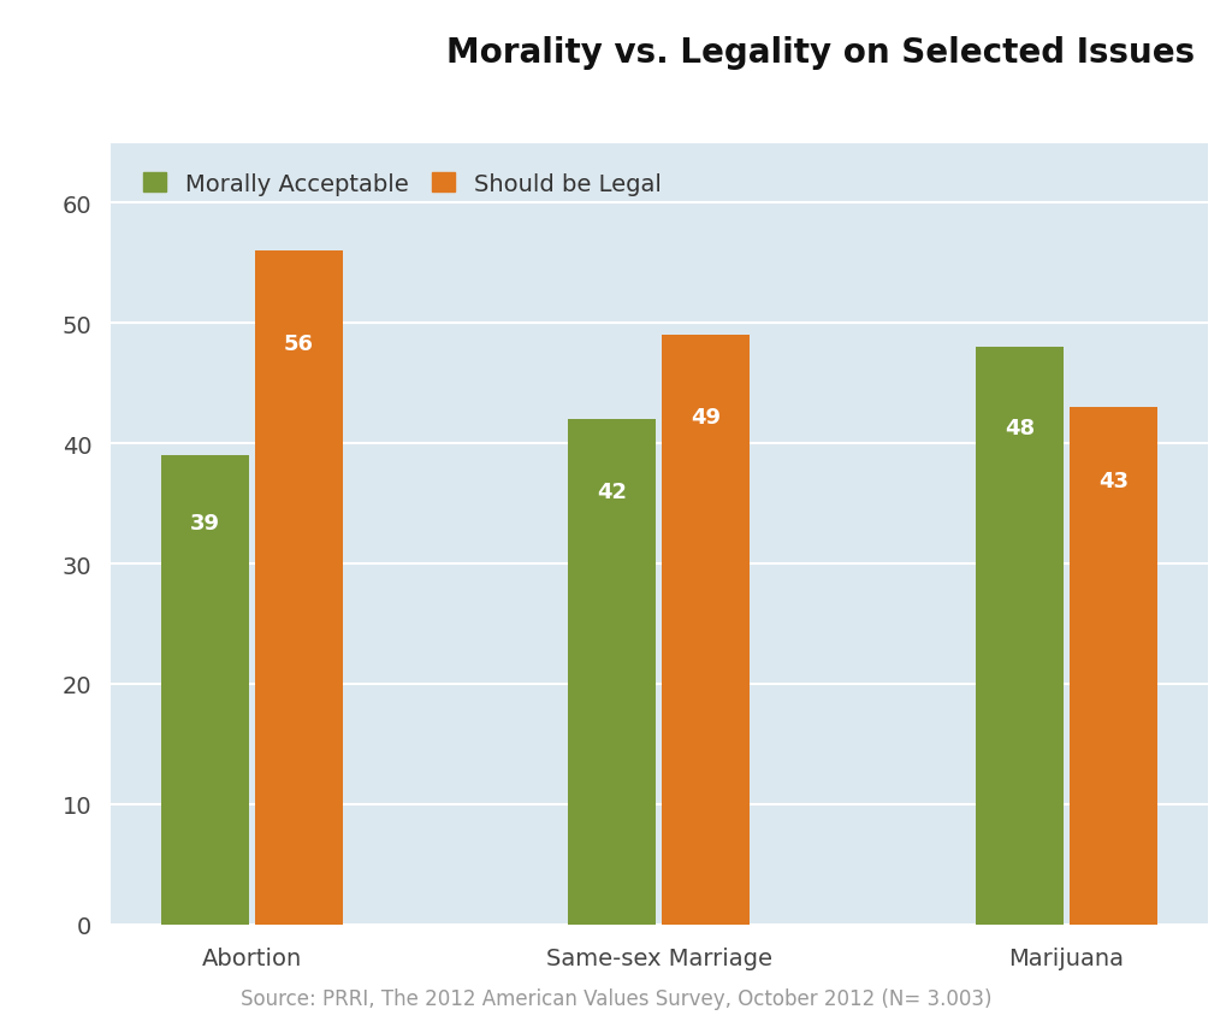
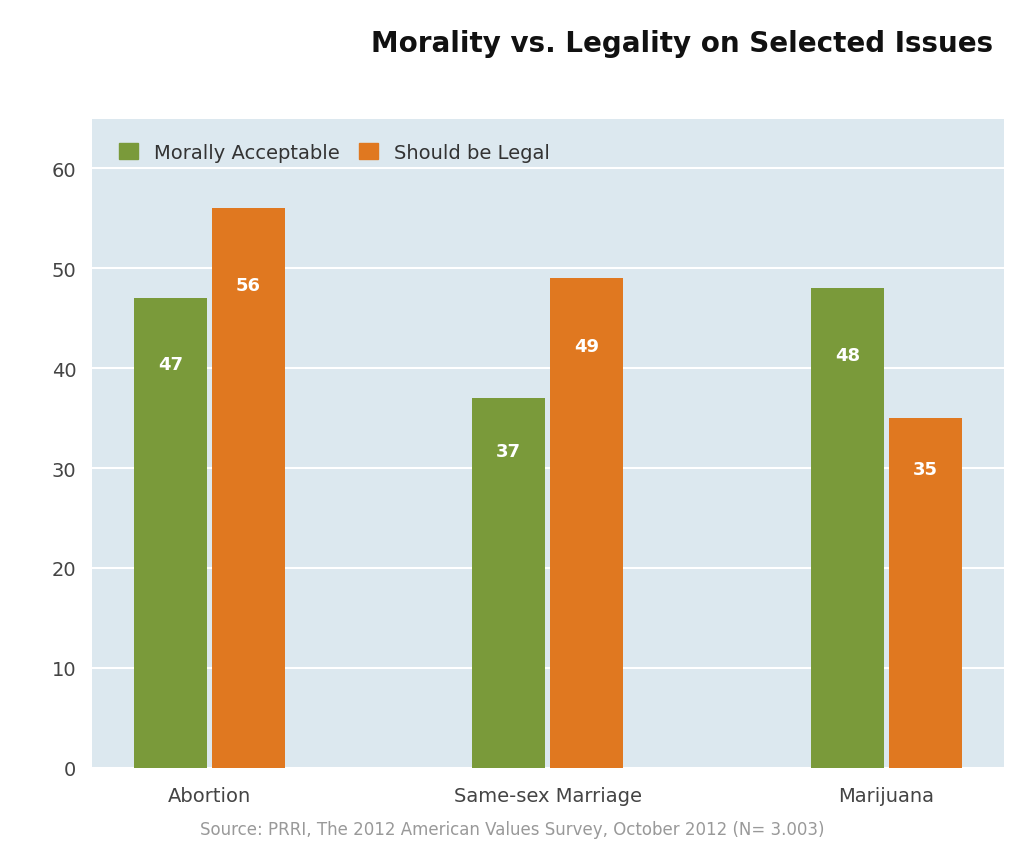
Morally Acceptable/Abortion: 39 -> 47
Morally Acceptable/Same-sex Marriage: 42 -> 37
Should be Legal/Marijuana: 43 -> 35
